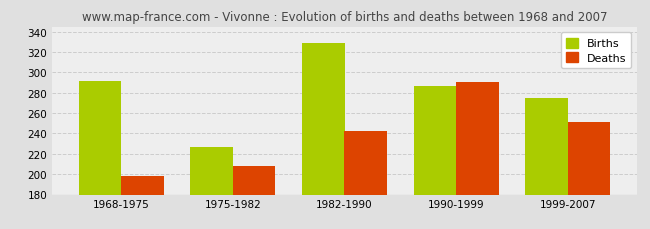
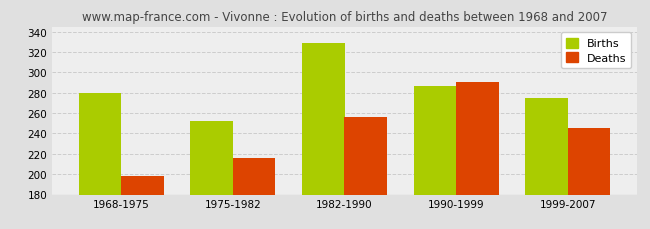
Births/1968-1975: 292 -> 280
Births/1975-1982: 227 -> 252
Deaths/1975-1982: 208 -> 216
Deaths/1982-1990: 242 -> 256
Deaths/1999-2007: 251 -> 245
